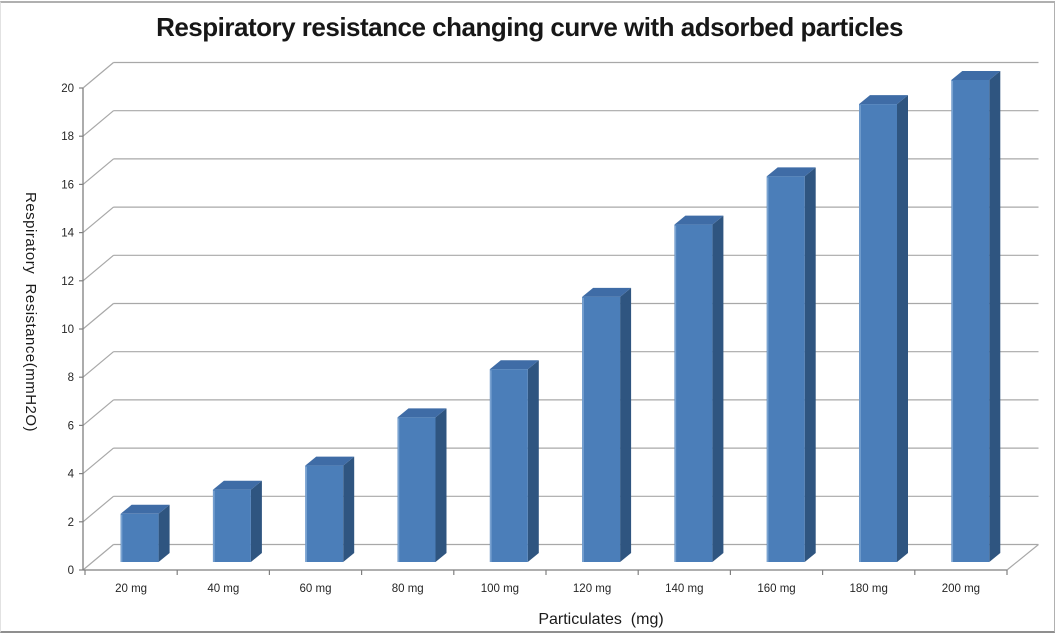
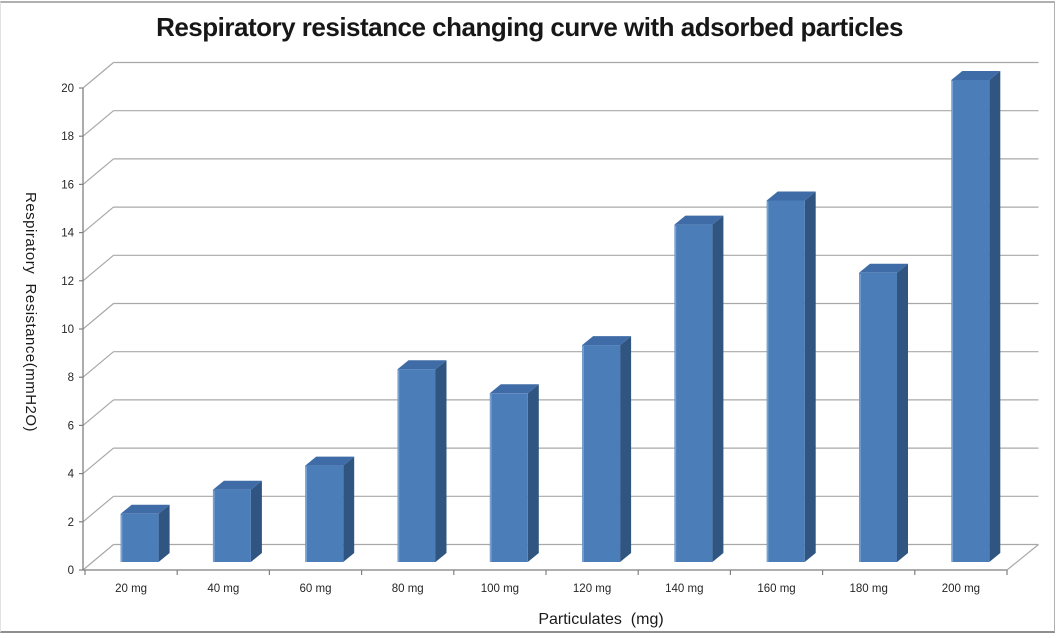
80 mg: 6 -> 8
100 mg: 8 -> 7
120 mg: 11 -> 9
160 mg: 16 -> 15
180 mg: 19 -> 12
